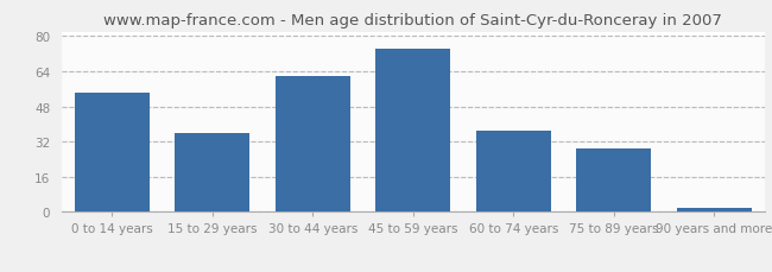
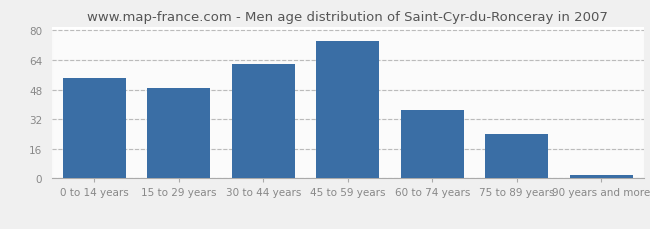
15 to 29 years: 36 -> 49
75 to 89 years: 29 -> 24
